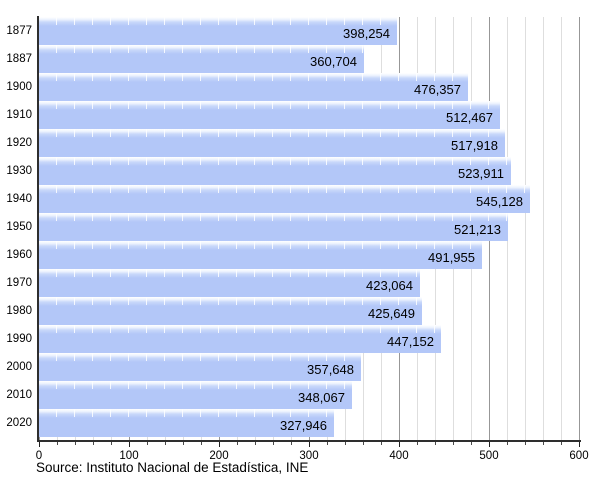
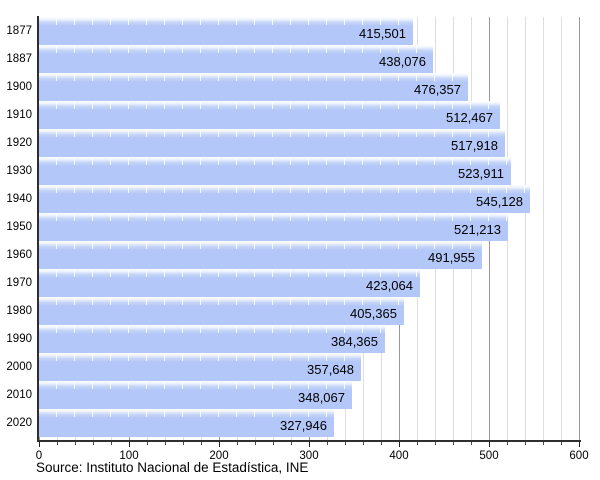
1877: 398,254 -> 415,501
1887: 360,704 -> 438,076
1980: 425,649 -> 405,365
1990: 447,152 -> 384,365
